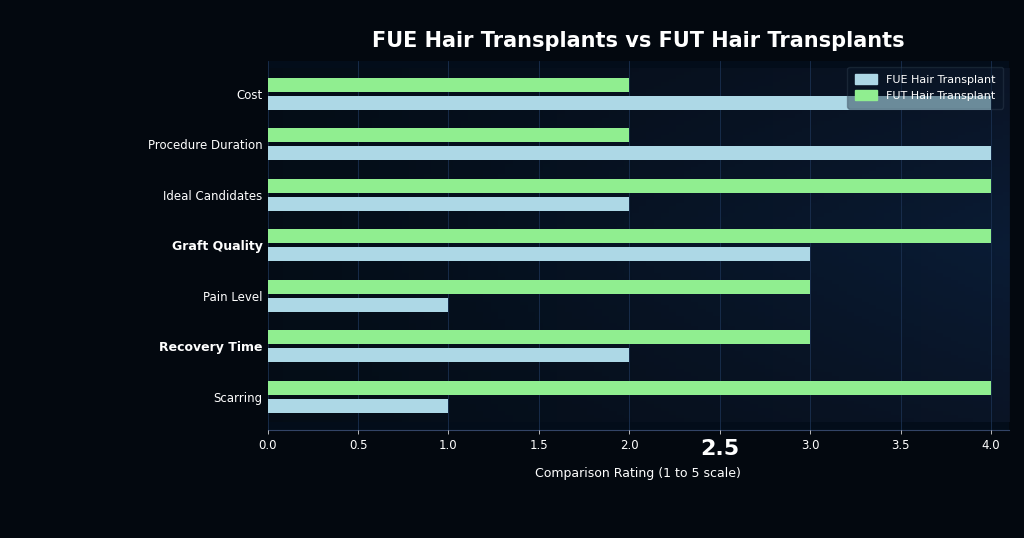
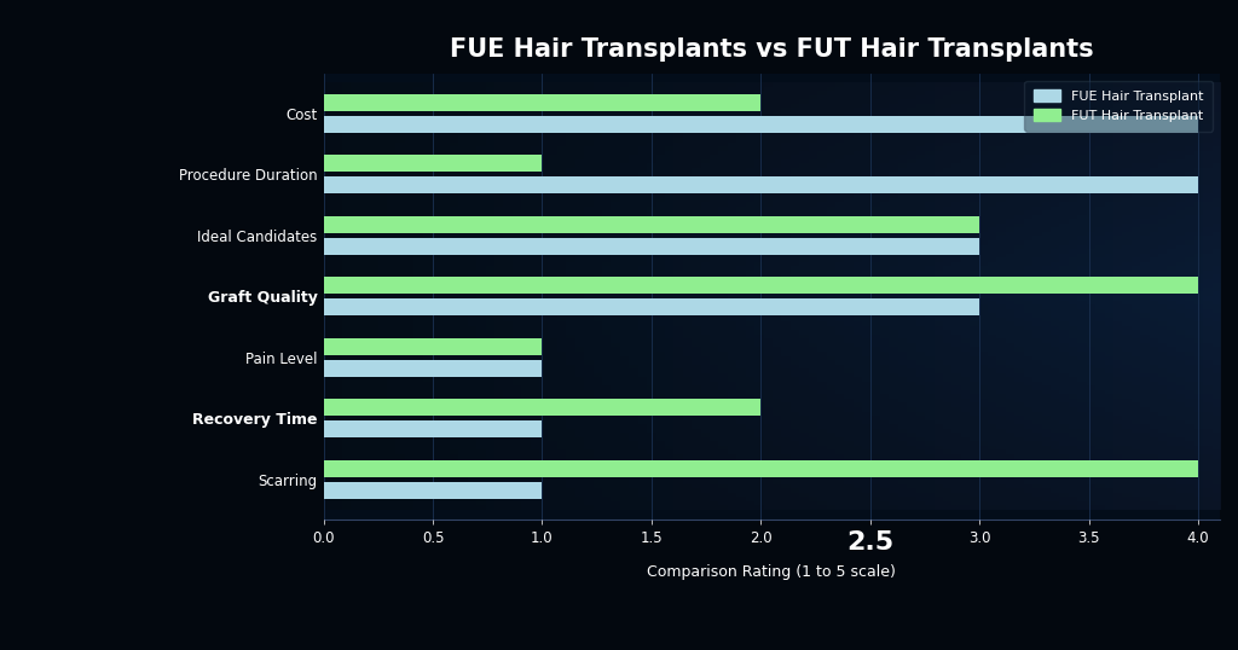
FUT Hair Transplant/Procedure Duration: 2 -> 1
FUT Hair Transplant/Ideal Candidates: 4 -> 3
FUE Hair Transplant/Ideal Candidates: 2 -> 3
FUT Hair Transplant/Pain Level: 3 -> 1
FUT Hair Transplant/Recovery Time: 3 -> 2
FUE Hair Transplant/Recovery Time: 2 -> 1
